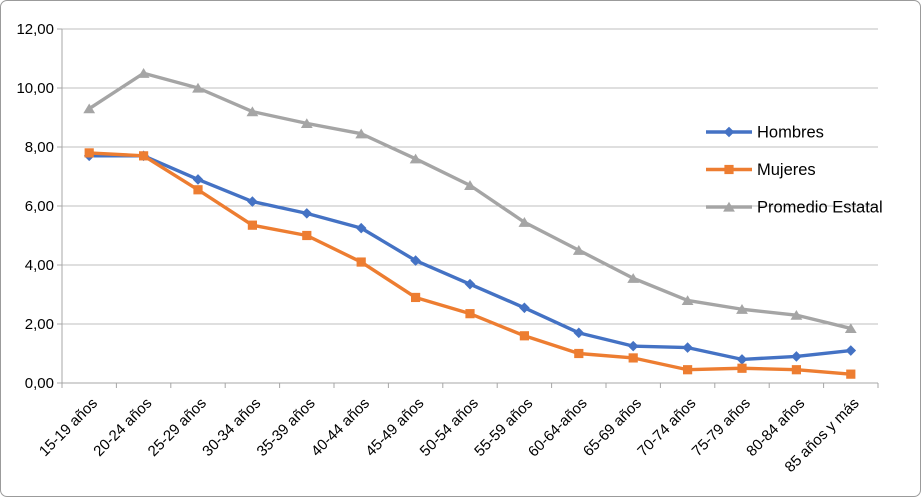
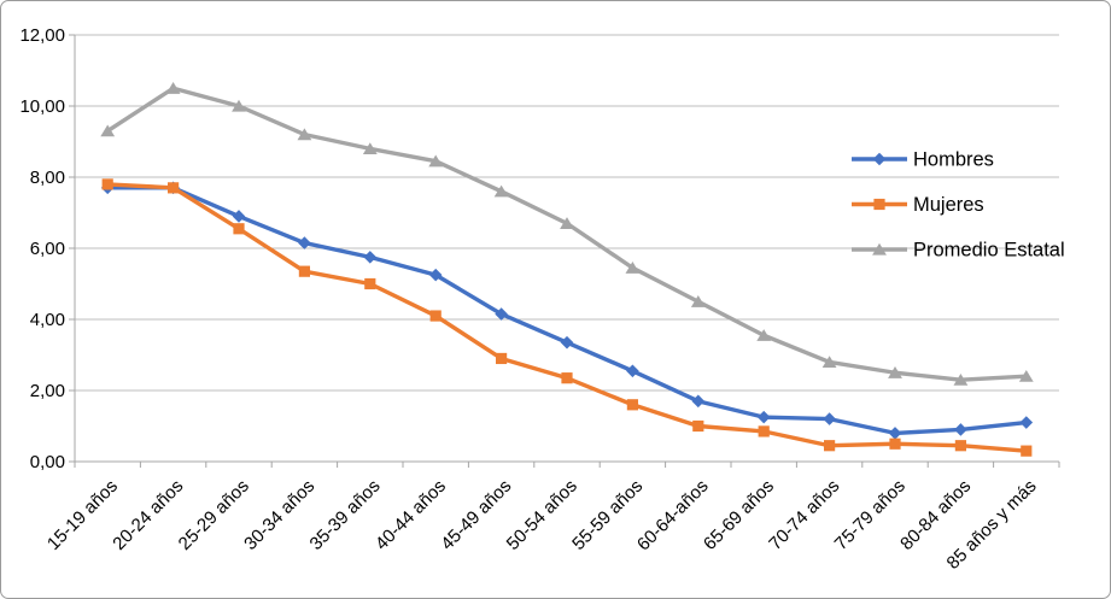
Promedio Estatal/85 años y más: 1,9 -> 2,4
